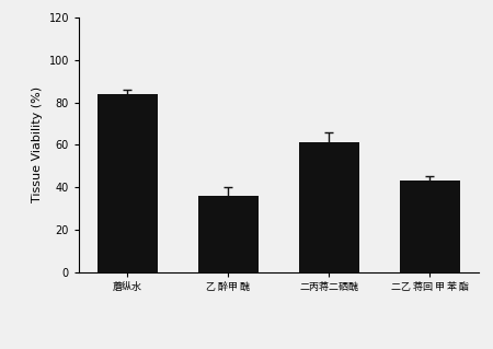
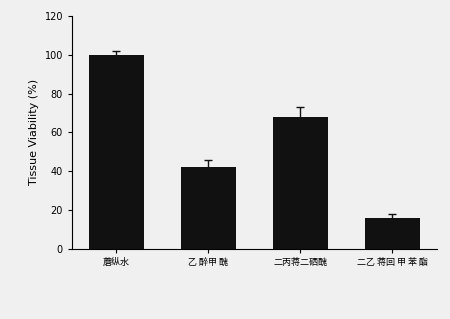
蘑纵水: 84 -> 100
乙 醉甲 醜: 36 -> 42
二丙蒋二硒醜: 61 -> 68
二乙 蒋回 甲 苯 酯: 43 -> 16
